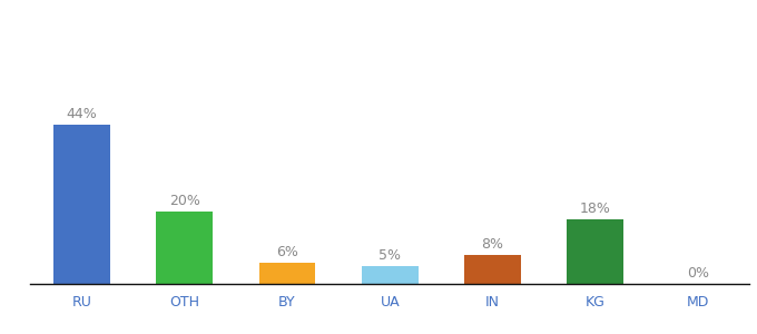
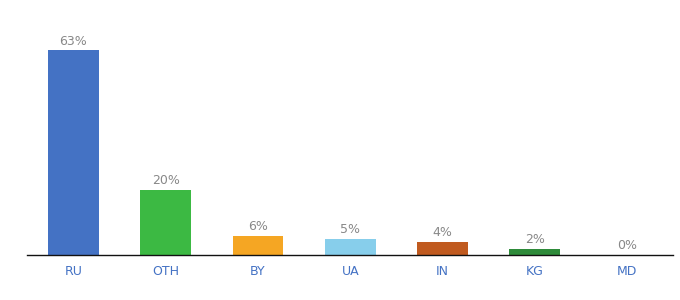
RU: 44% -> 63%
IN: 8% -> 4%
KG: 18% -> 2%
